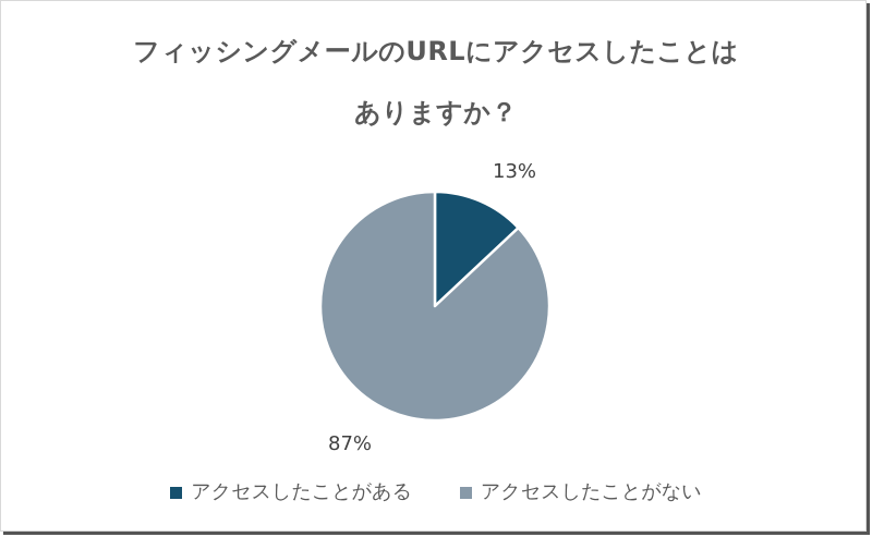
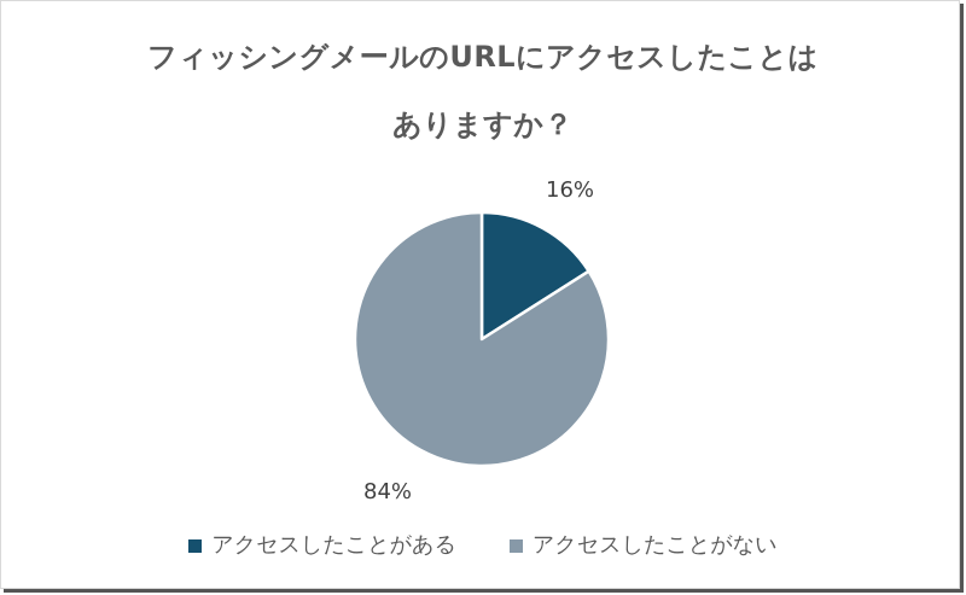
アクセスしたことがある: 13% -> 16%
アクセスしたことがない: 87% -> 84%
